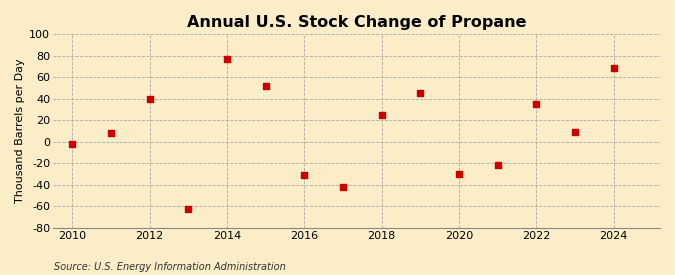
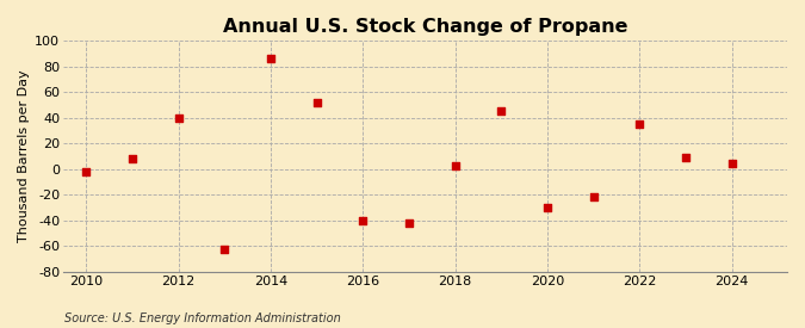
2014: 77 -> 86
2016: -31 -> -40
2018: 25 -> 3
2024: 68 -> 4
